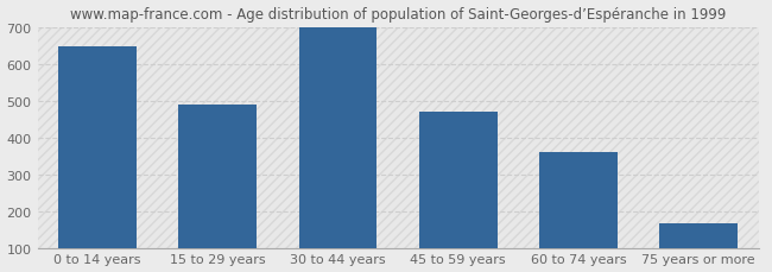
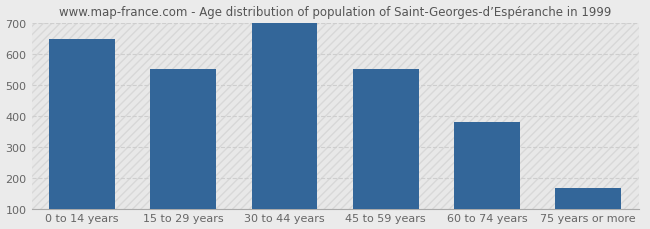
15 to 29 years: 491 -> 550
45 to 59 years: 471 -> 550
60 to 74 years: 360 -> 380
